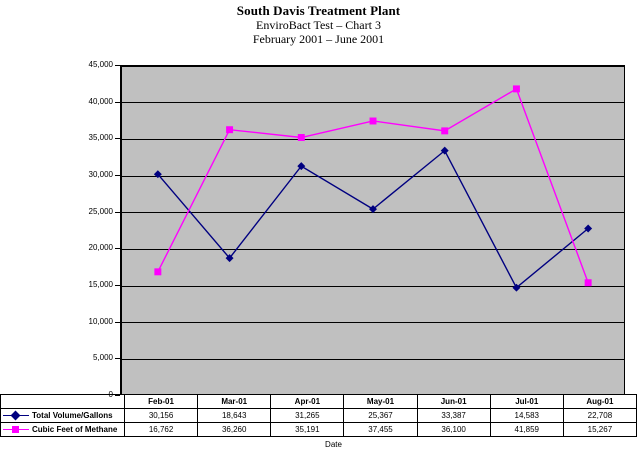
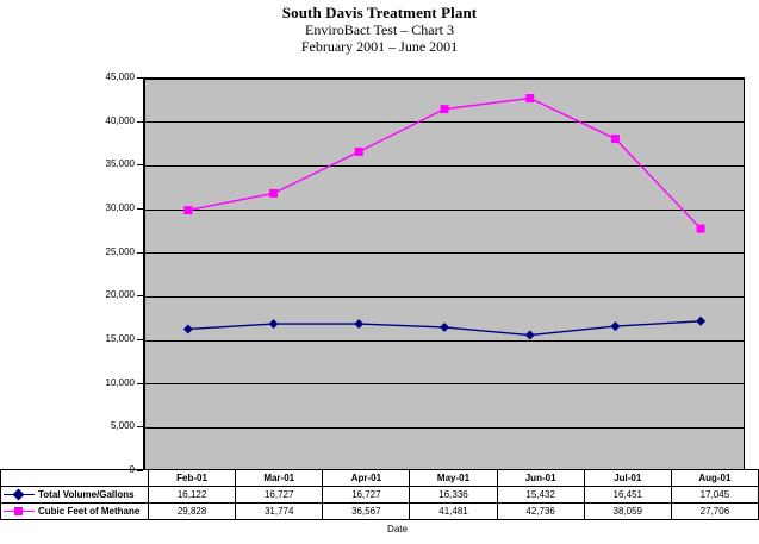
Total Volume/Gallons/Feb-01: 30,156 -> 16,122
Cubic Feet of Methane/Feb-01: 16,762 -> 29,828
Total Volume/Gallons/Mar-01: 18,643 -> 16,727
Cubic Feet of Methane/Mar-01: 36,260 -> 31,774
Total Volume/Gallons/Apr-01: 31,265 -> 16,727
Cubic Feet of Methane/Apr-01: 35,191 -> 36,567
Total Volume/Gallons/May-01: 25,367 -> 16,336
Cubic Feet of Methane/May-01: 37,455 -> 41,481
Total Volume/Gallons/Jun-01: 33,387 -> 15,432
Cubic Feet of Methane/Jun-01: 36,100 -> 42,736
Total Volume/Gallons/Jul-01: 14,583 -> 16,451
Cubic Feet of Methane/Jul-01: 41,859 -> 38,059
Total Volume/Gallons/Aug-01: 22,708 -> 17,045
Cubic Feet of Methane/Aug-01: 15,267 -> 27,706
